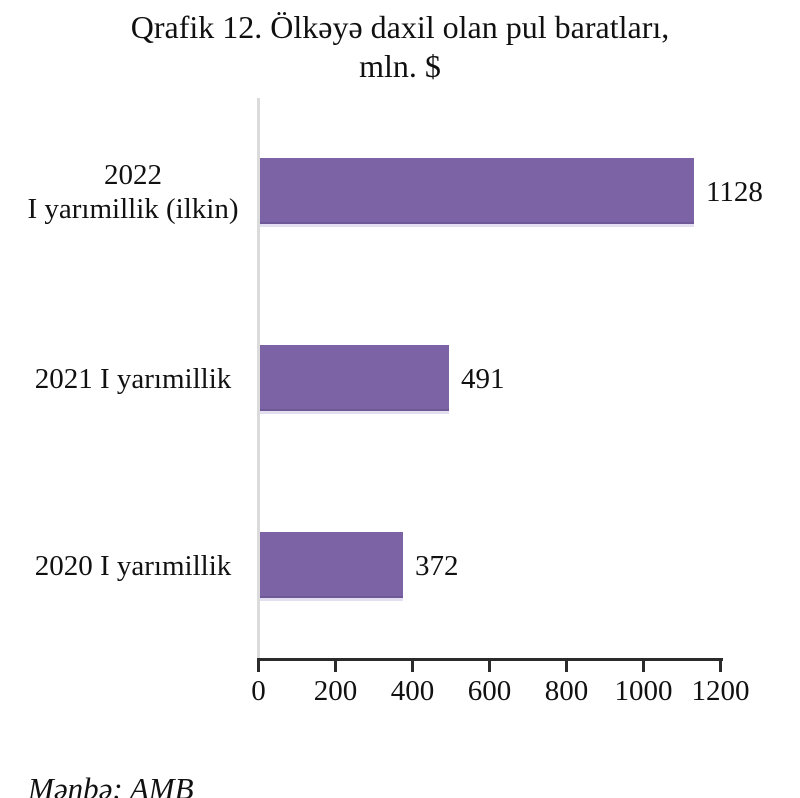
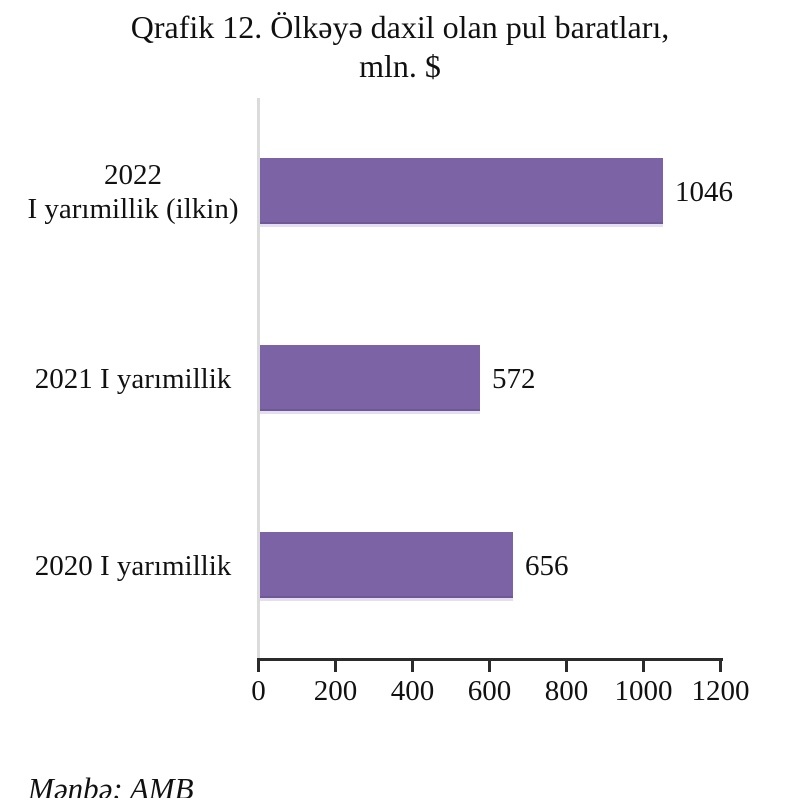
2022 I yarımillik (ilkin): 1128 -> 1046
2021 I yarımillik: 491 -> 572
2020 I yarımillik: 372 -> 656
